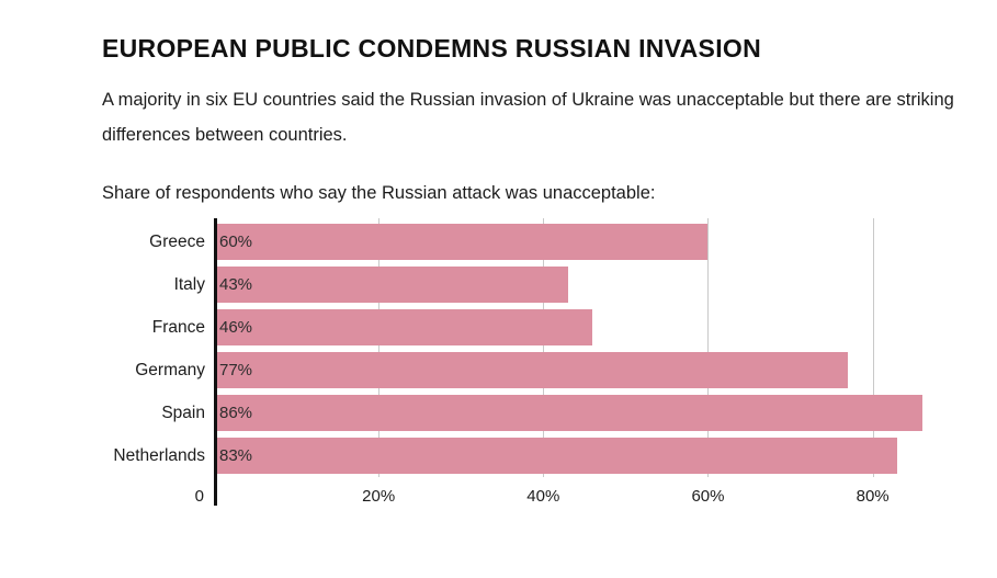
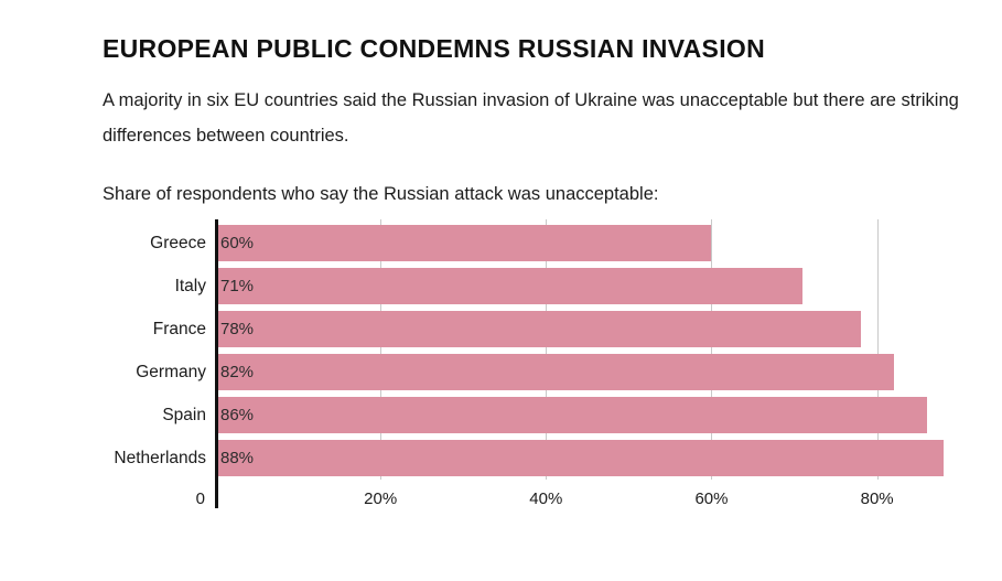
Italy: 43% -> 71%
France: 46% -> 78%
Germany: 77% -> 82%
Netherlands: 83% -> 88%
